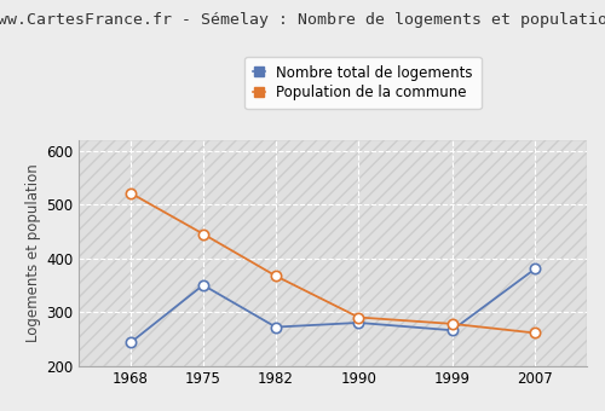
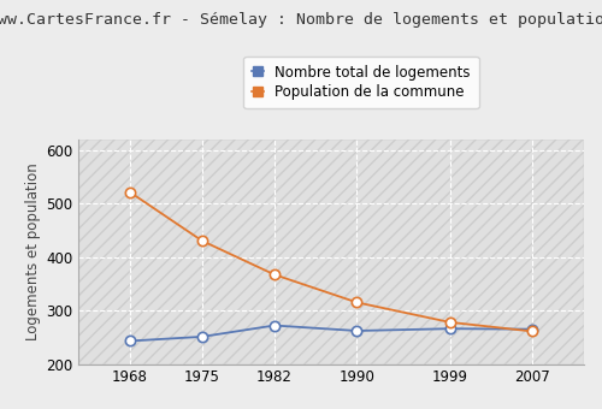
Nombre total de logements/1975: 350 -> 251
Population de la commune/1975: 445 -> 430
Nombre total de logements/1990: 280 -> 262
Population de la commune/1990: 290 -> 315
Nombre total de logements/2007: 380 -> 265
